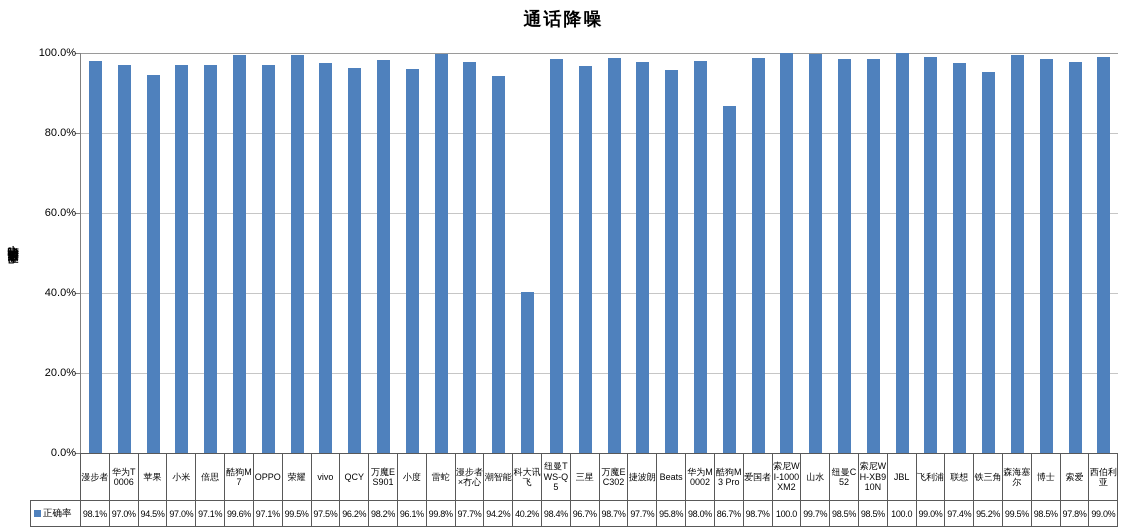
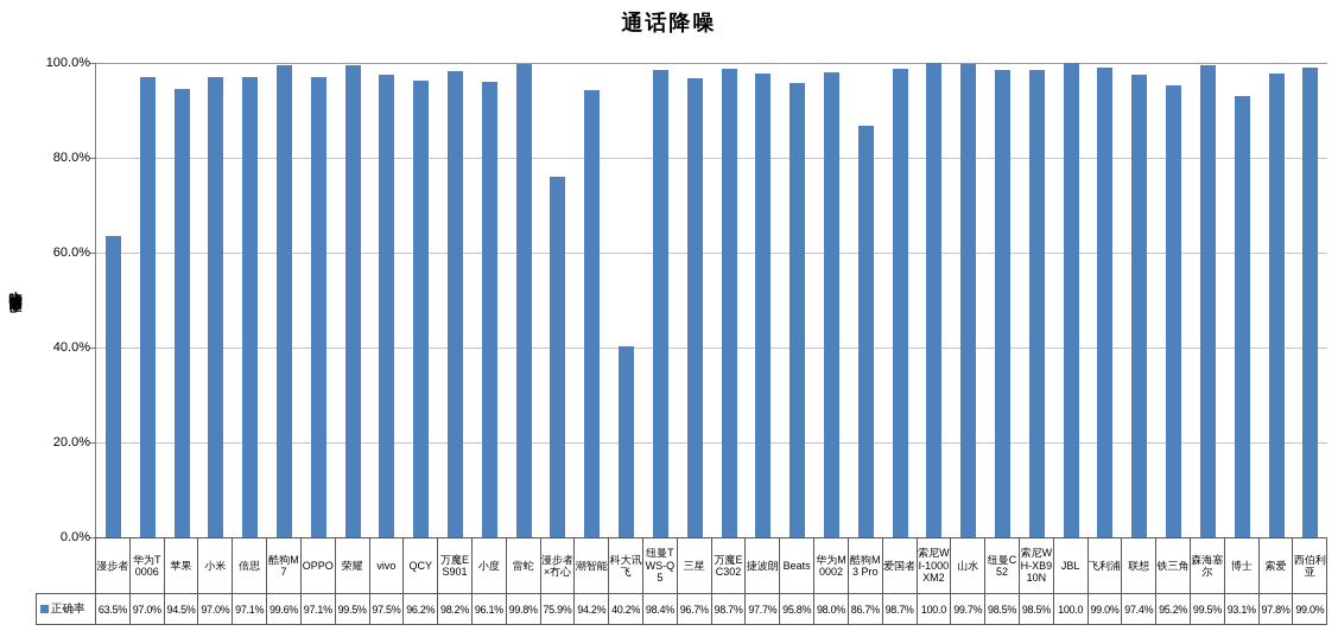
漫步者: 98.1% -> 63.5%
漫步者×冇心: 97.7% -> 75.9%
博士: 98.5% -> 93.1%
